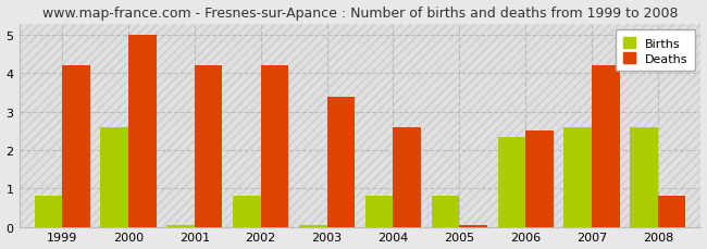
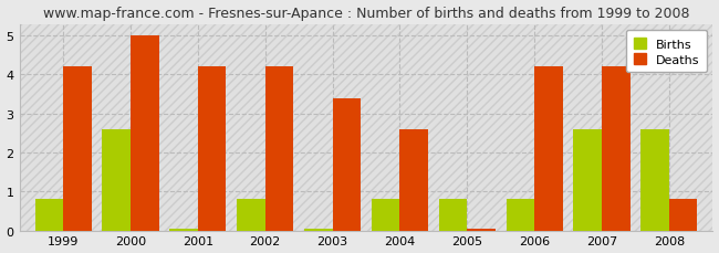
Births/2006: 2.35 -> 0.80
Deaths/2006: 2.50 -> 4.20
